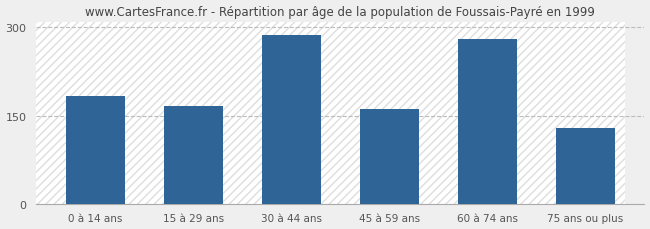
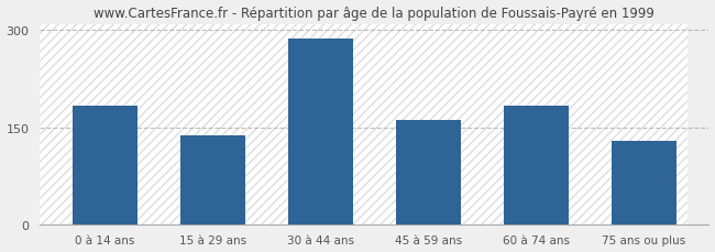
15 à 29 ans: 167 -> 138
60 à 74 ans: 280 -> 184
